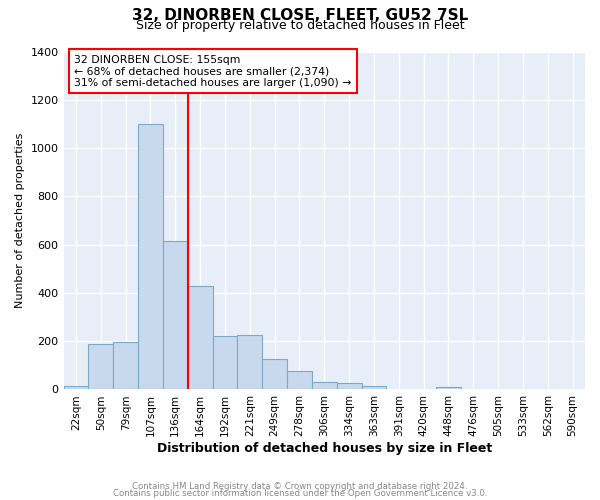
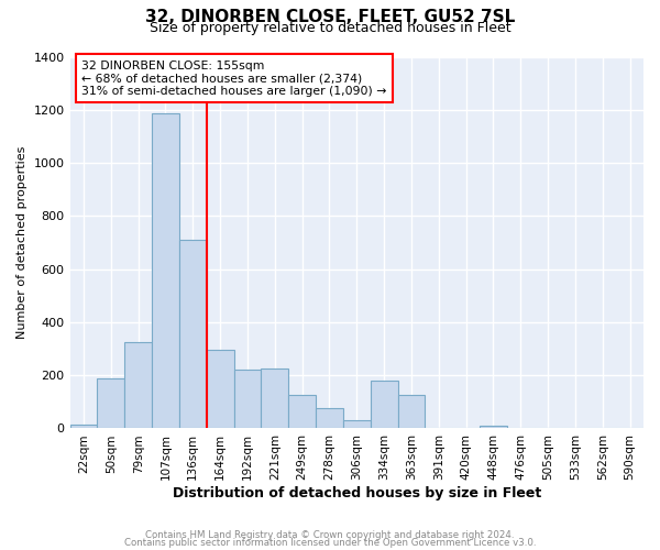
79sqm: 195 -> 325
107sqm: 1100 -> 1185
136sqm: 615 -> 710
164sqm: 430 -> 295
334sqm: 27 -> 180
363sqm: 15 -> 125
